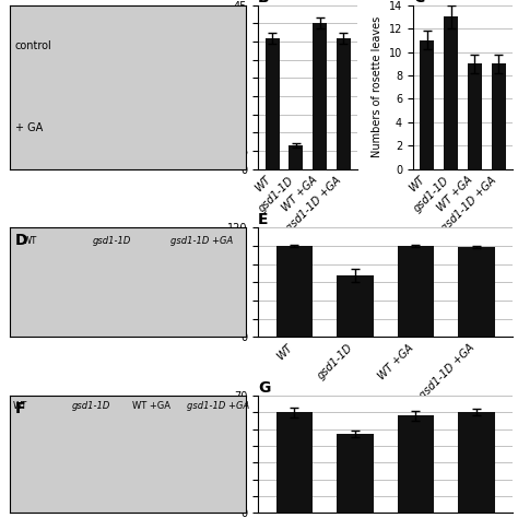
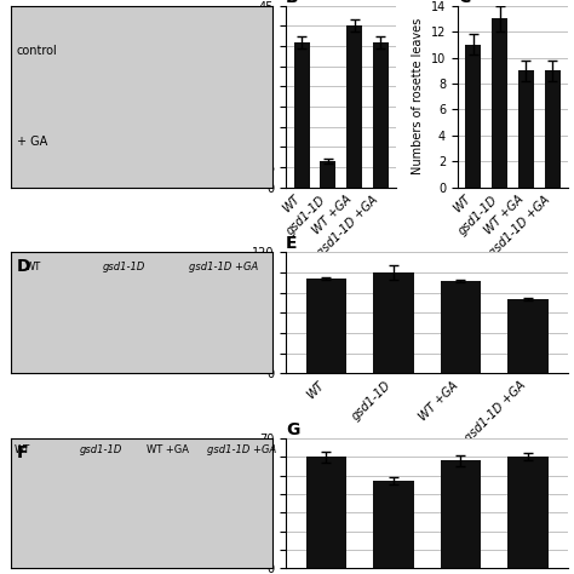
E/WT: 100 -> 94
E/gsd1-1D: 68 -> 100
E/WT +GA: 100 -> 92
E/gsd1-1D +GA: 99 -> 74
